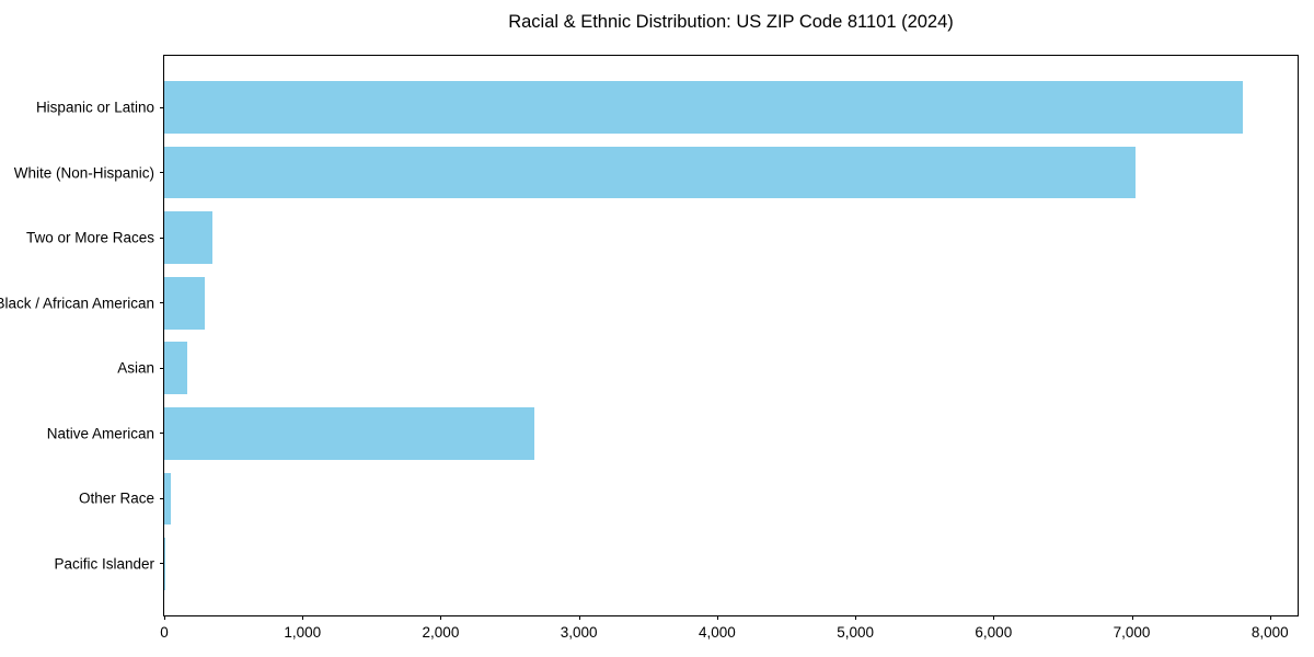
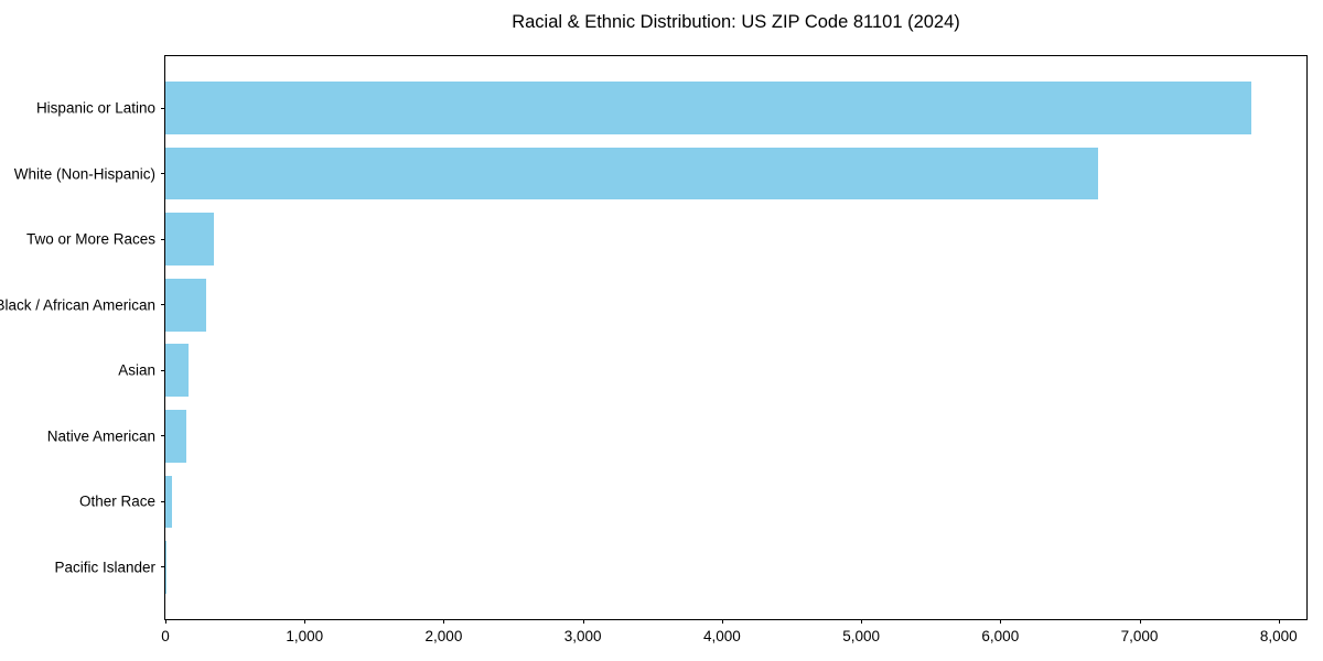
White (Non-Hispanic): 7030 -> 6700
Native American: 2680 -> 150
